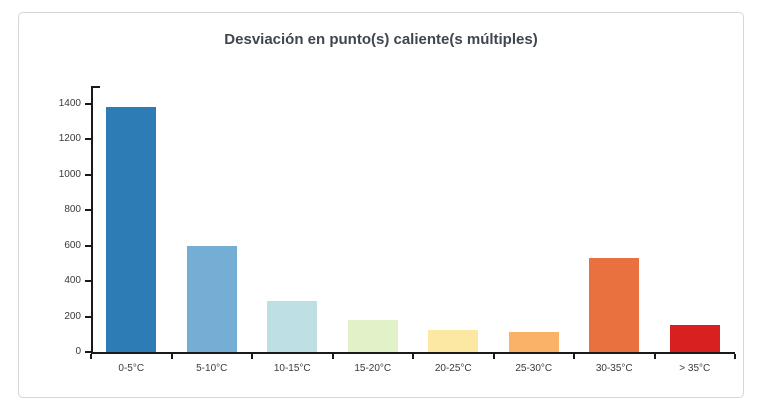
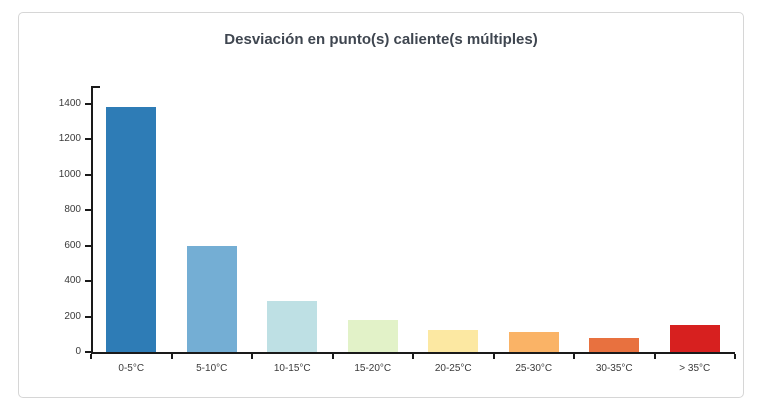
30-35°C: 530 -> 80
